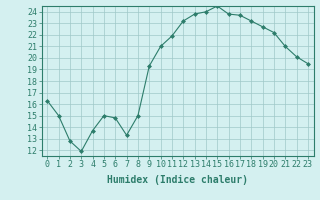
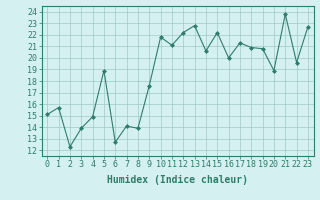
0: 16.3 -> 15.1
1: 15.0 -> 15.7
2: 12.8 -> 12.3
3: 11.9 -> 13.9
4: 13.7 -> 14.9
5: 15.0 -> 18.9
6: 14.8 -> 12.7
7: 13.3 -> 14.1
8: 15.0 -> 13.9
9: 19.3 -> 17.6
10: 21.0 -> 21.8
11: 21.9 -> 21.1
12: 23.2 -> 22.2
13: 23.8 -> 22.8
14: 24.0 -> 20.6
15: 24.5 -> 22.2
16: 23.8 -> 20.0
17: 23.7 -> 21.3
18: 23.2 -> 20.9
19: 22.7 -> 20.8
20: 22.2 -> 18.9
21: 21.0 -> 23.8
22: 20.1 -> 19.6
23: 19.5 -> 22.7
